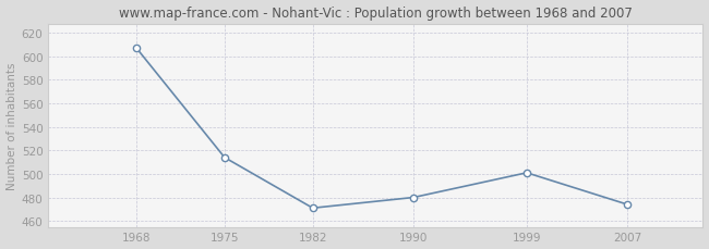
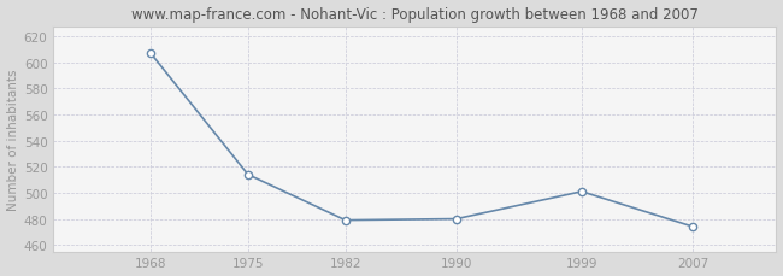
1982: 471 -> 479
